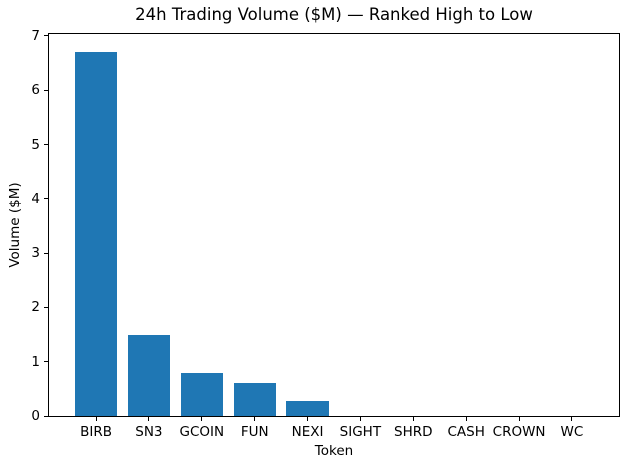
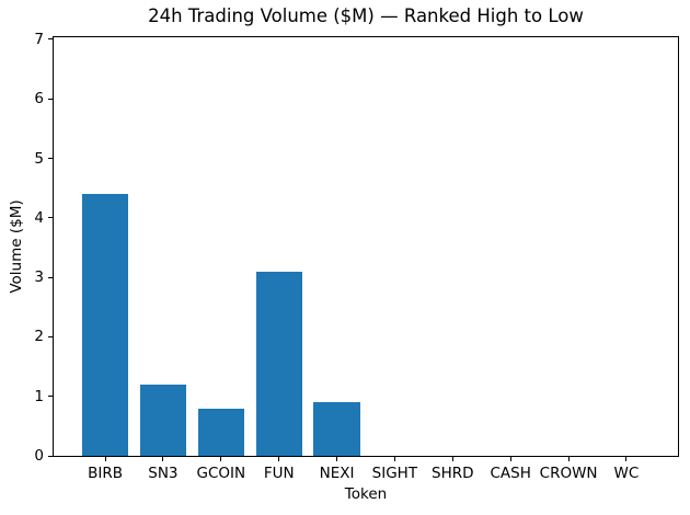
BIRB: 6.7 -> 4.4
SN3: 1.5 -> 1.2
FUN: 0.6 -> 3.1
NEXI: 0.3 -> 0.9
